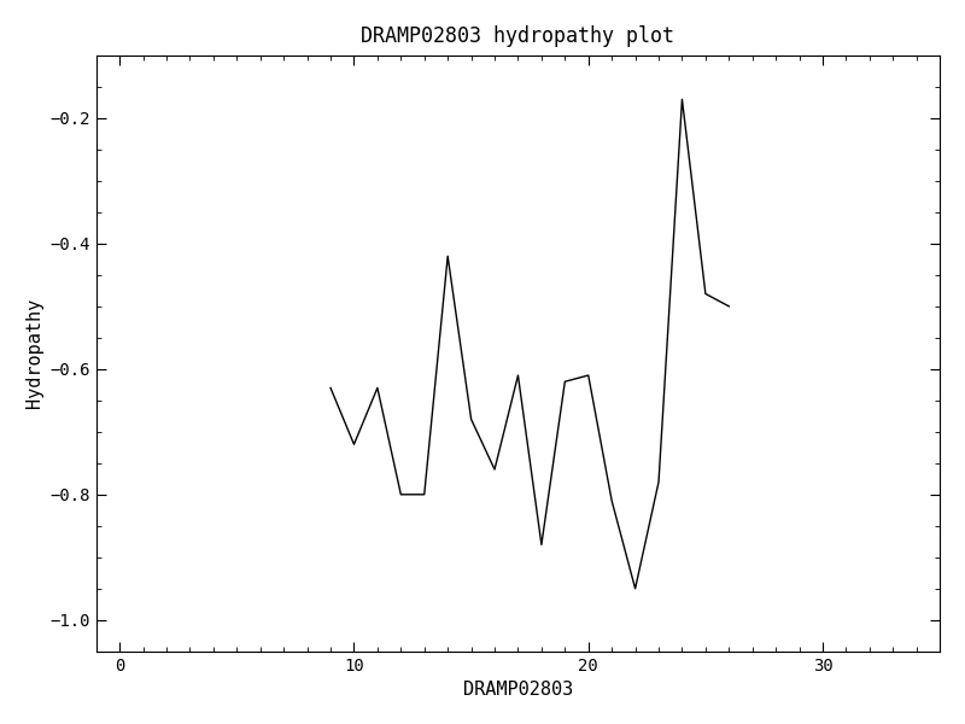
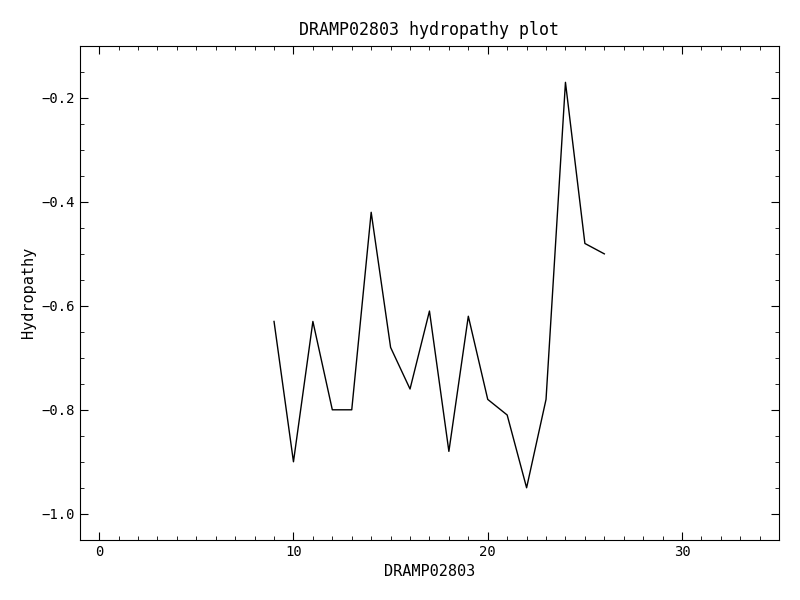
10: -0.72 -> -0.90
20: -0.61 -> -0.78
